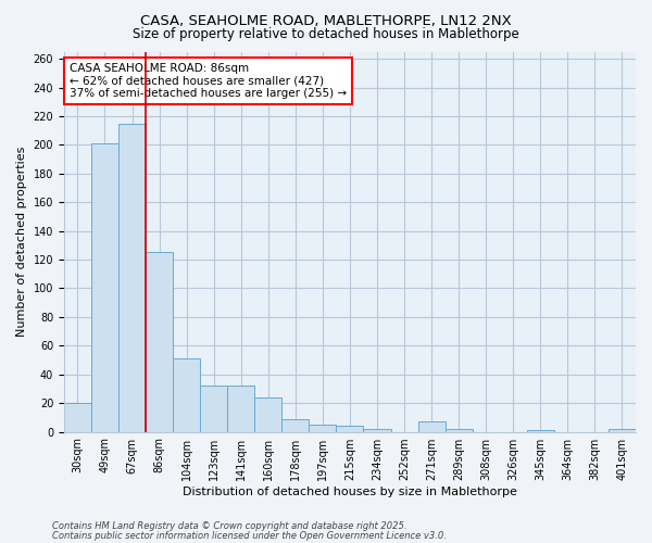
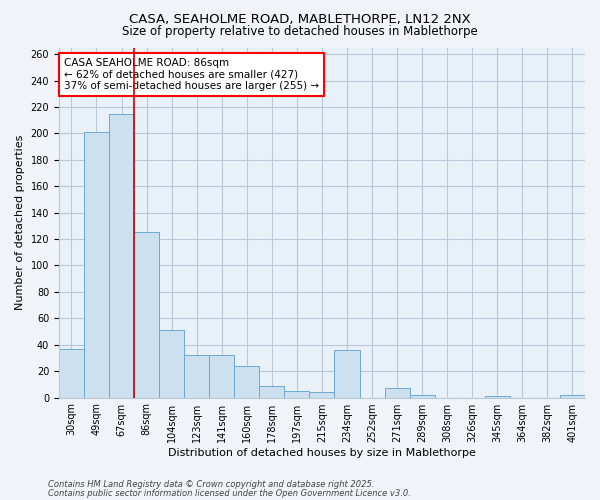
30sqm: 20 -> 37
234sqm: 2 -> 36
